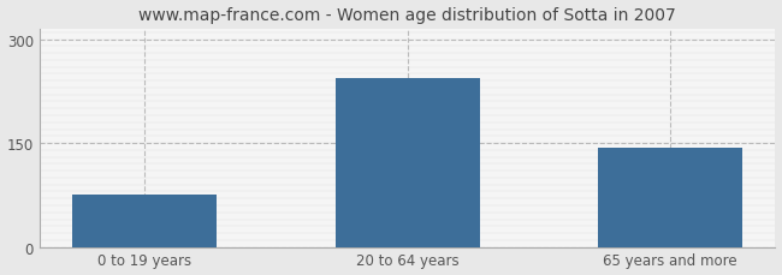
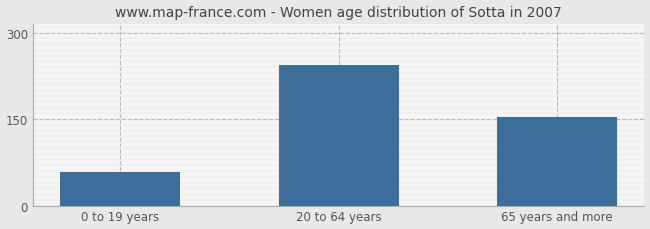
0 to 19 years: 75 -> 58
65 years and more: 143 -> 154
